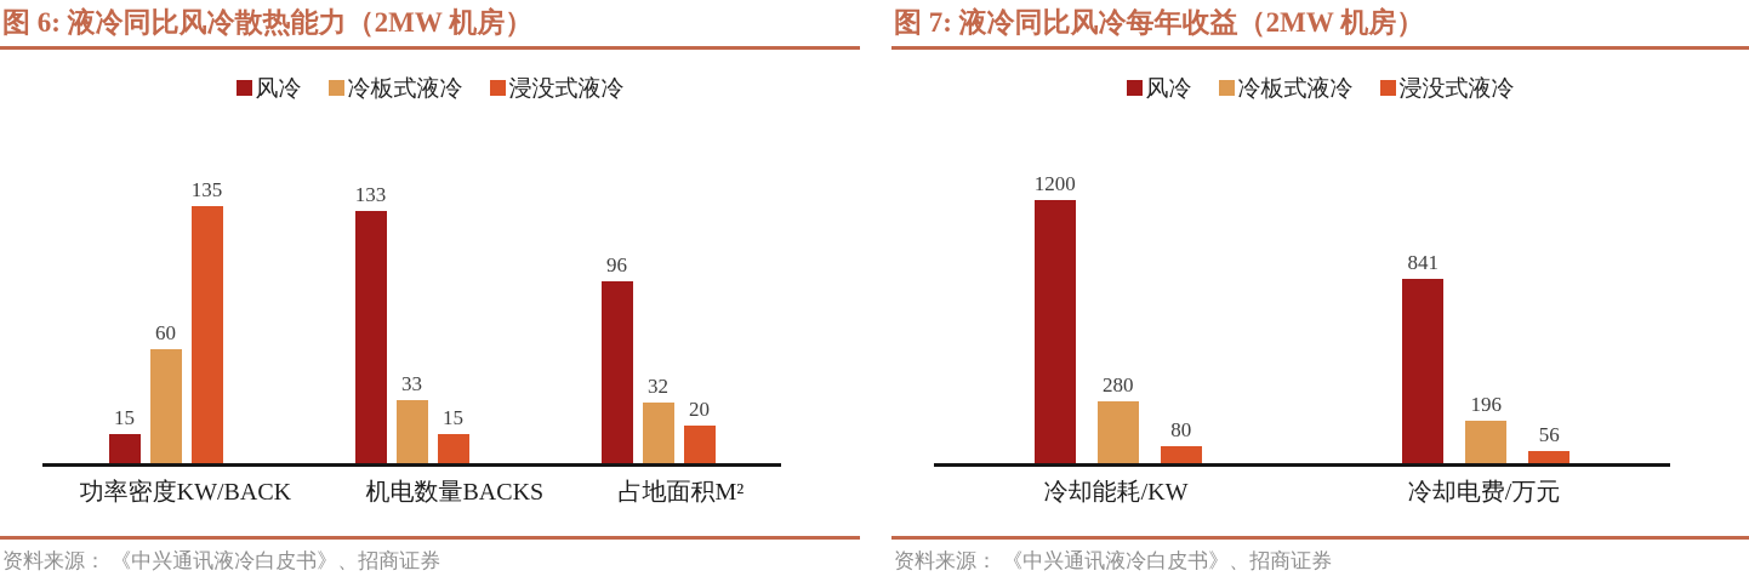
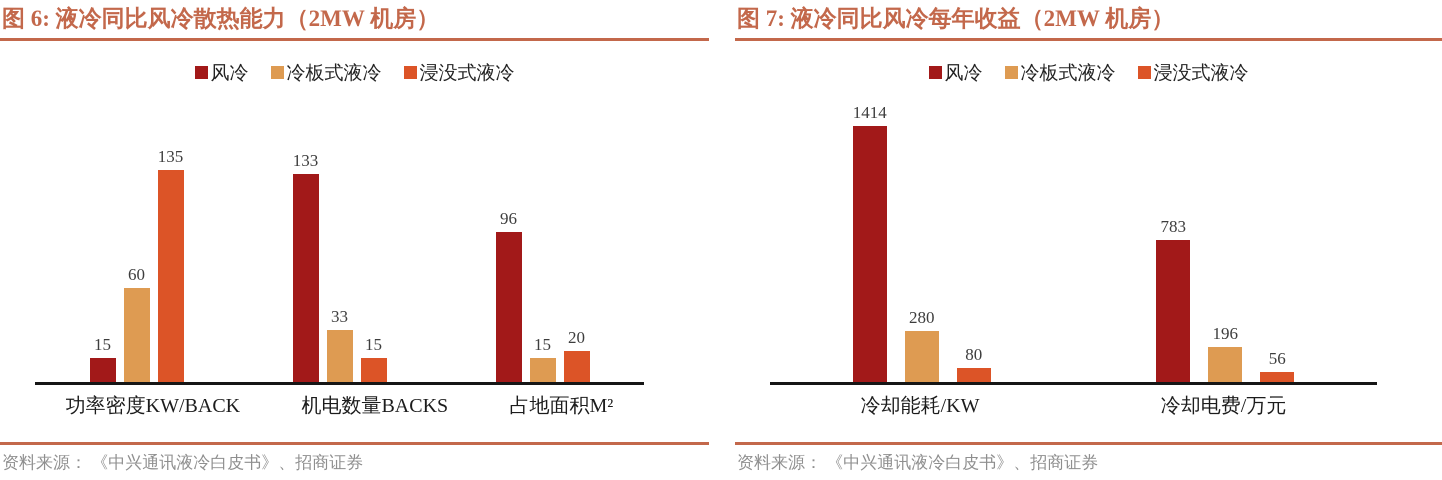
图 6: 液冷同比风冷散热能力（2MW 机房）/冷板式液冷/占地面积M²: 32 -> 15
图 7: 液冷同比风冷每年收益（2MW 机房）/风冷/冷却能耗/KW: 1200 -> 1414
图 7: 液冷同比风冷每年收益（2MW 机房）/风冷/冷却电费/万元: 841 -> 783
